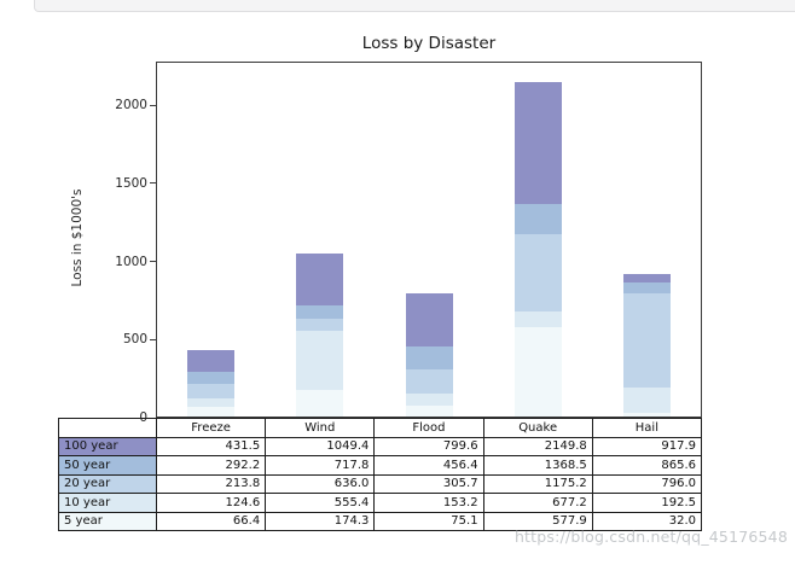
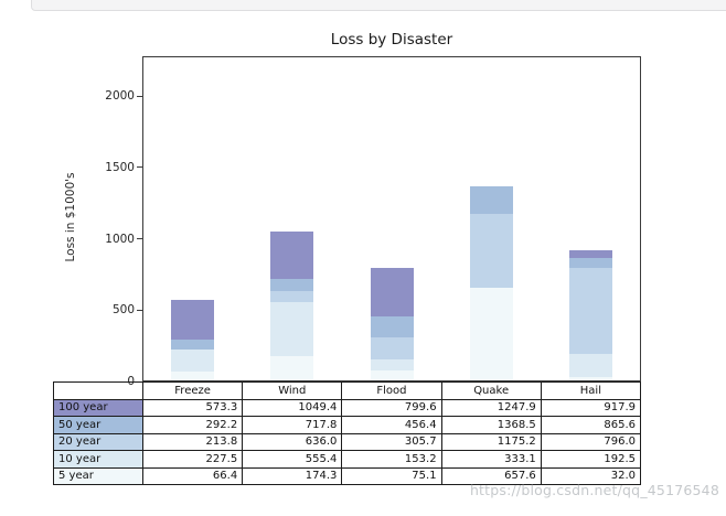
100 year/Freeze: 431.5 -> 573.3
10 year/Freeze: 124.6 -> 227.5
100 year/Quake: 2149.8 -> 1247.9
10 year/Quake: 677.2 -> 333.1
5 year/Quake: 577.9 -> 657.6
